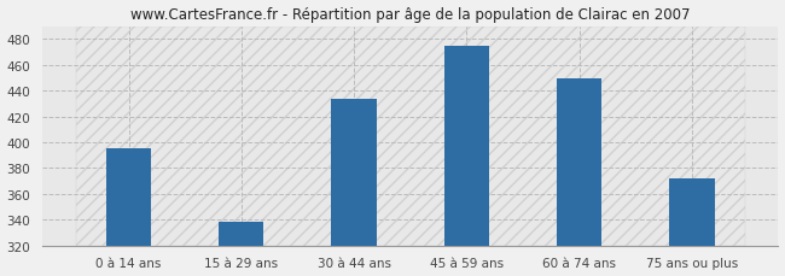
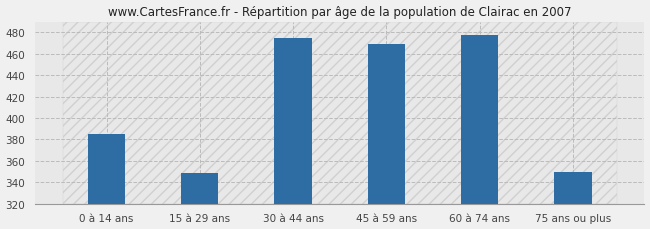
0 à 14 ans: 395 -> 385
15 à 29 ans: 338 -> 349
30 à 44 ans: 434 -> 475
45 à 59 ans: 475 -> 469
60 à 74 ans: 449 -> 477
75 ans ou plus: 372 -> 350
